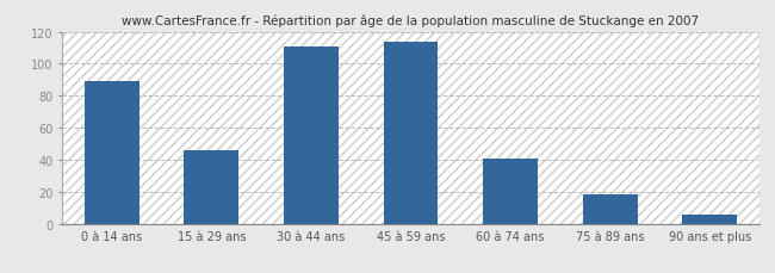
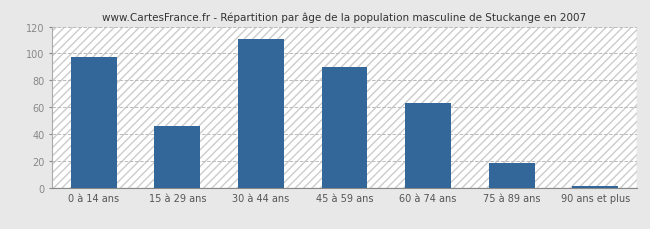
0 à 14 ans: 89 -> 97
45 à 59 ans: 114 -> 90
60 à 74 ans: 41 -> 63
90 ans et plus: 6 -> 1
